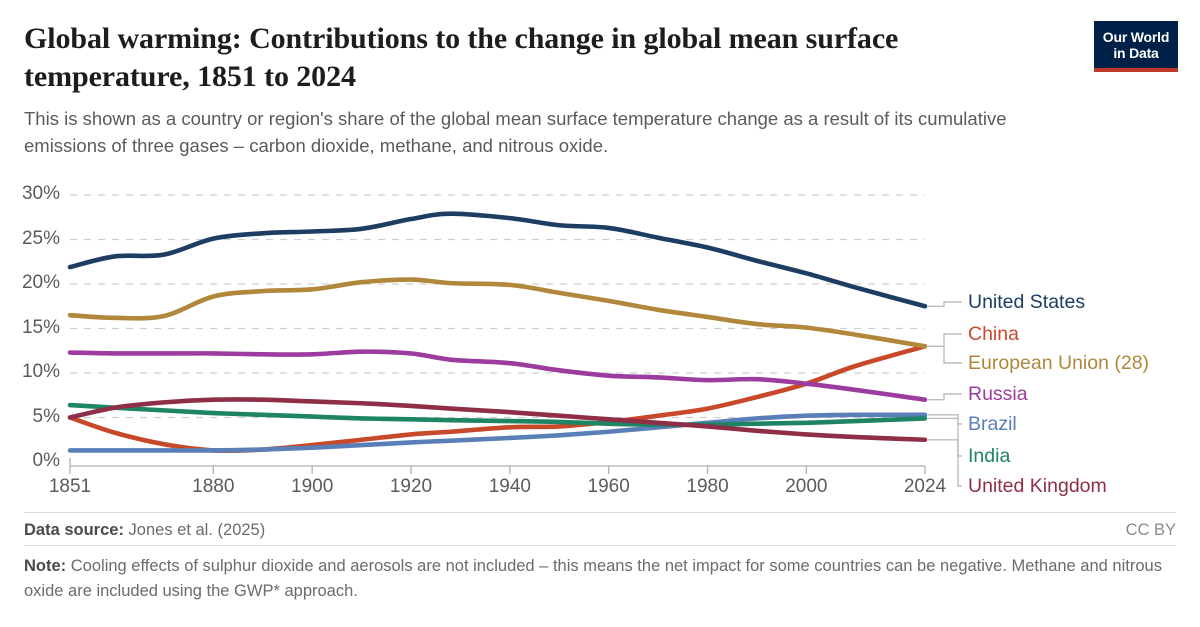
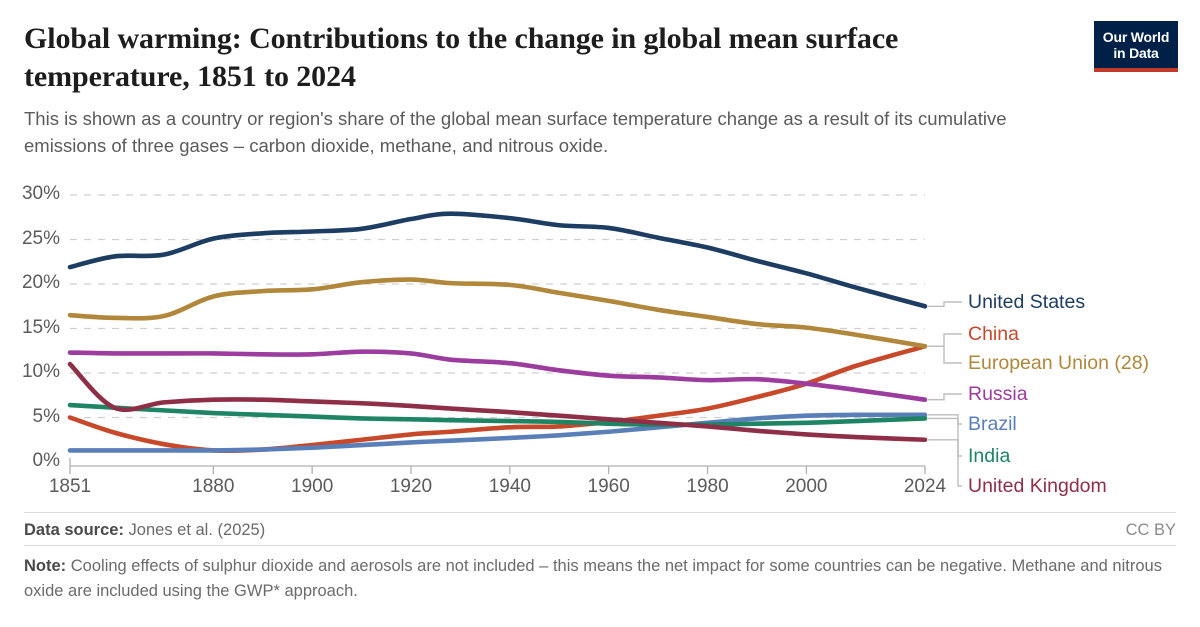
United Kingdom/1851: 5% -> 11%
